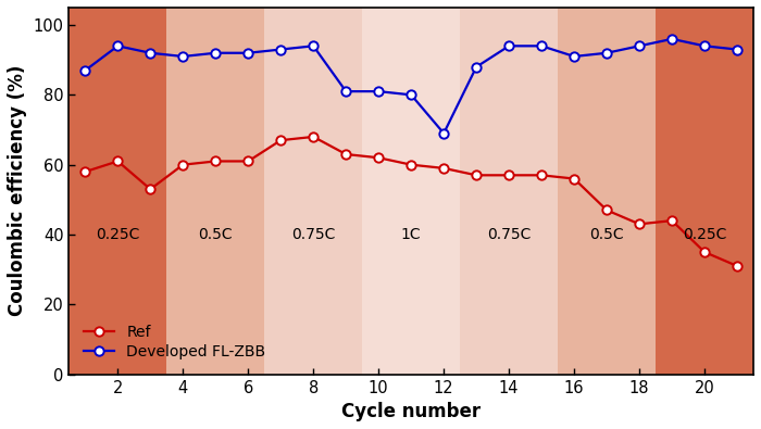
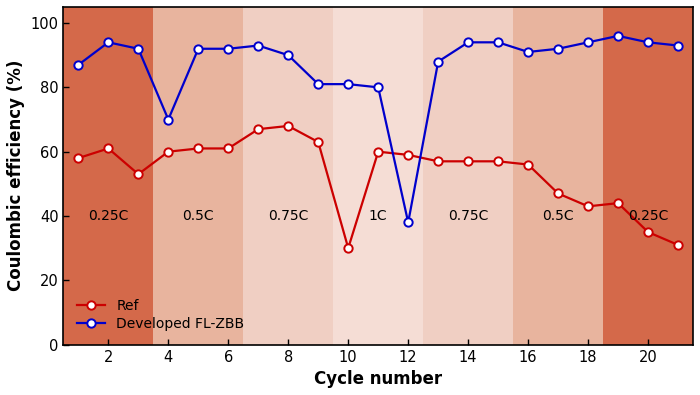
Developed FL-ZBB/4: 91 -> 70
Developed FL-ZBB/8: 94 -> 90
Ref/10: 62 -> 30
Developed FL-ZBB/12: 69 -> 38
